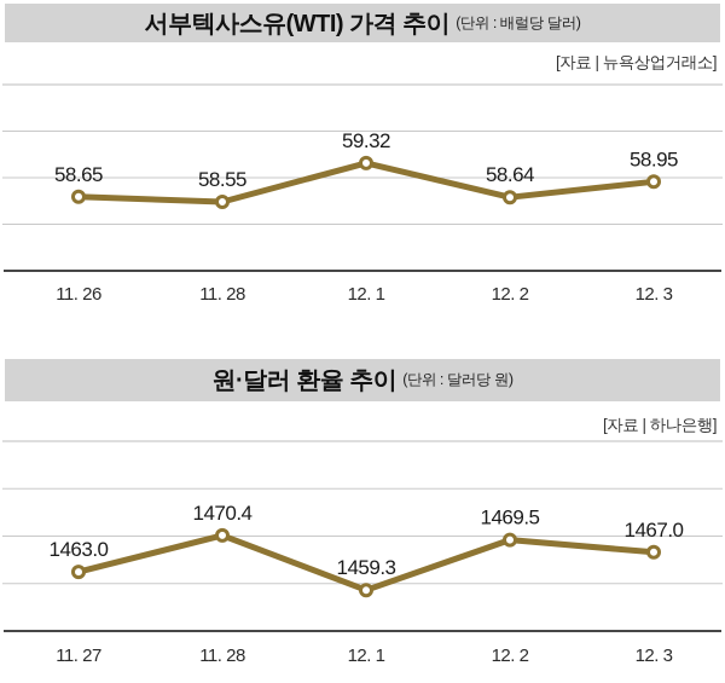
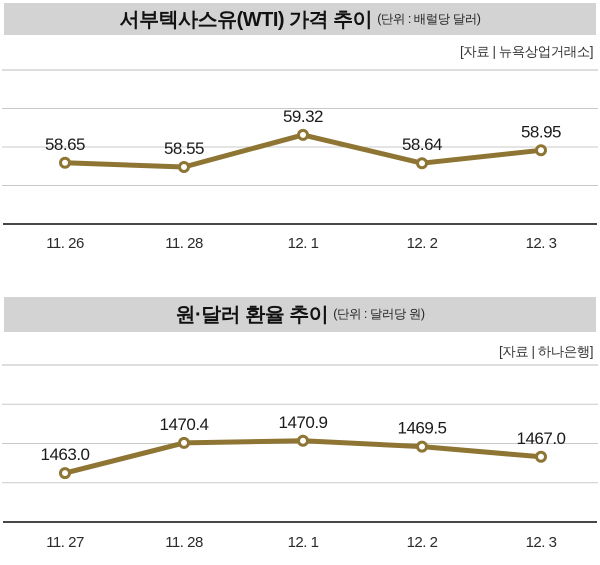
원·달러 환율 추이/12. 1: 1459.3 -> 1470.9
